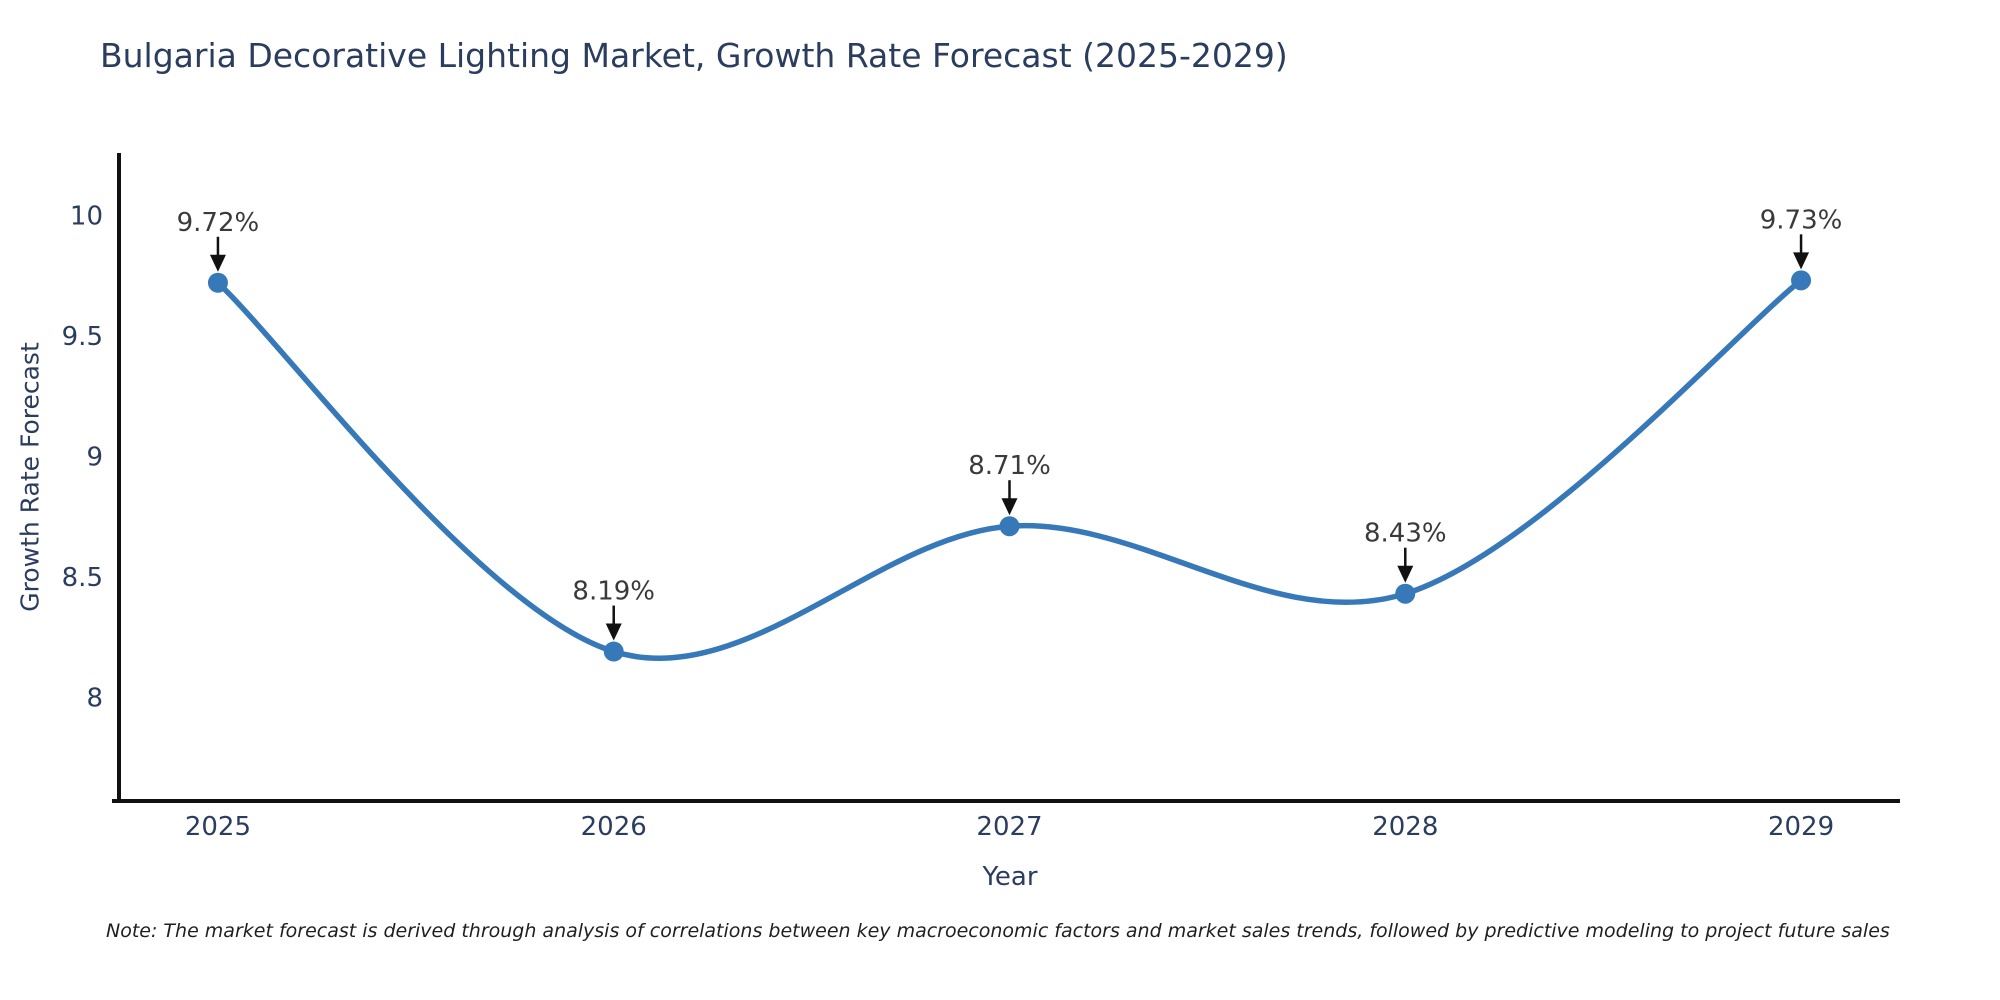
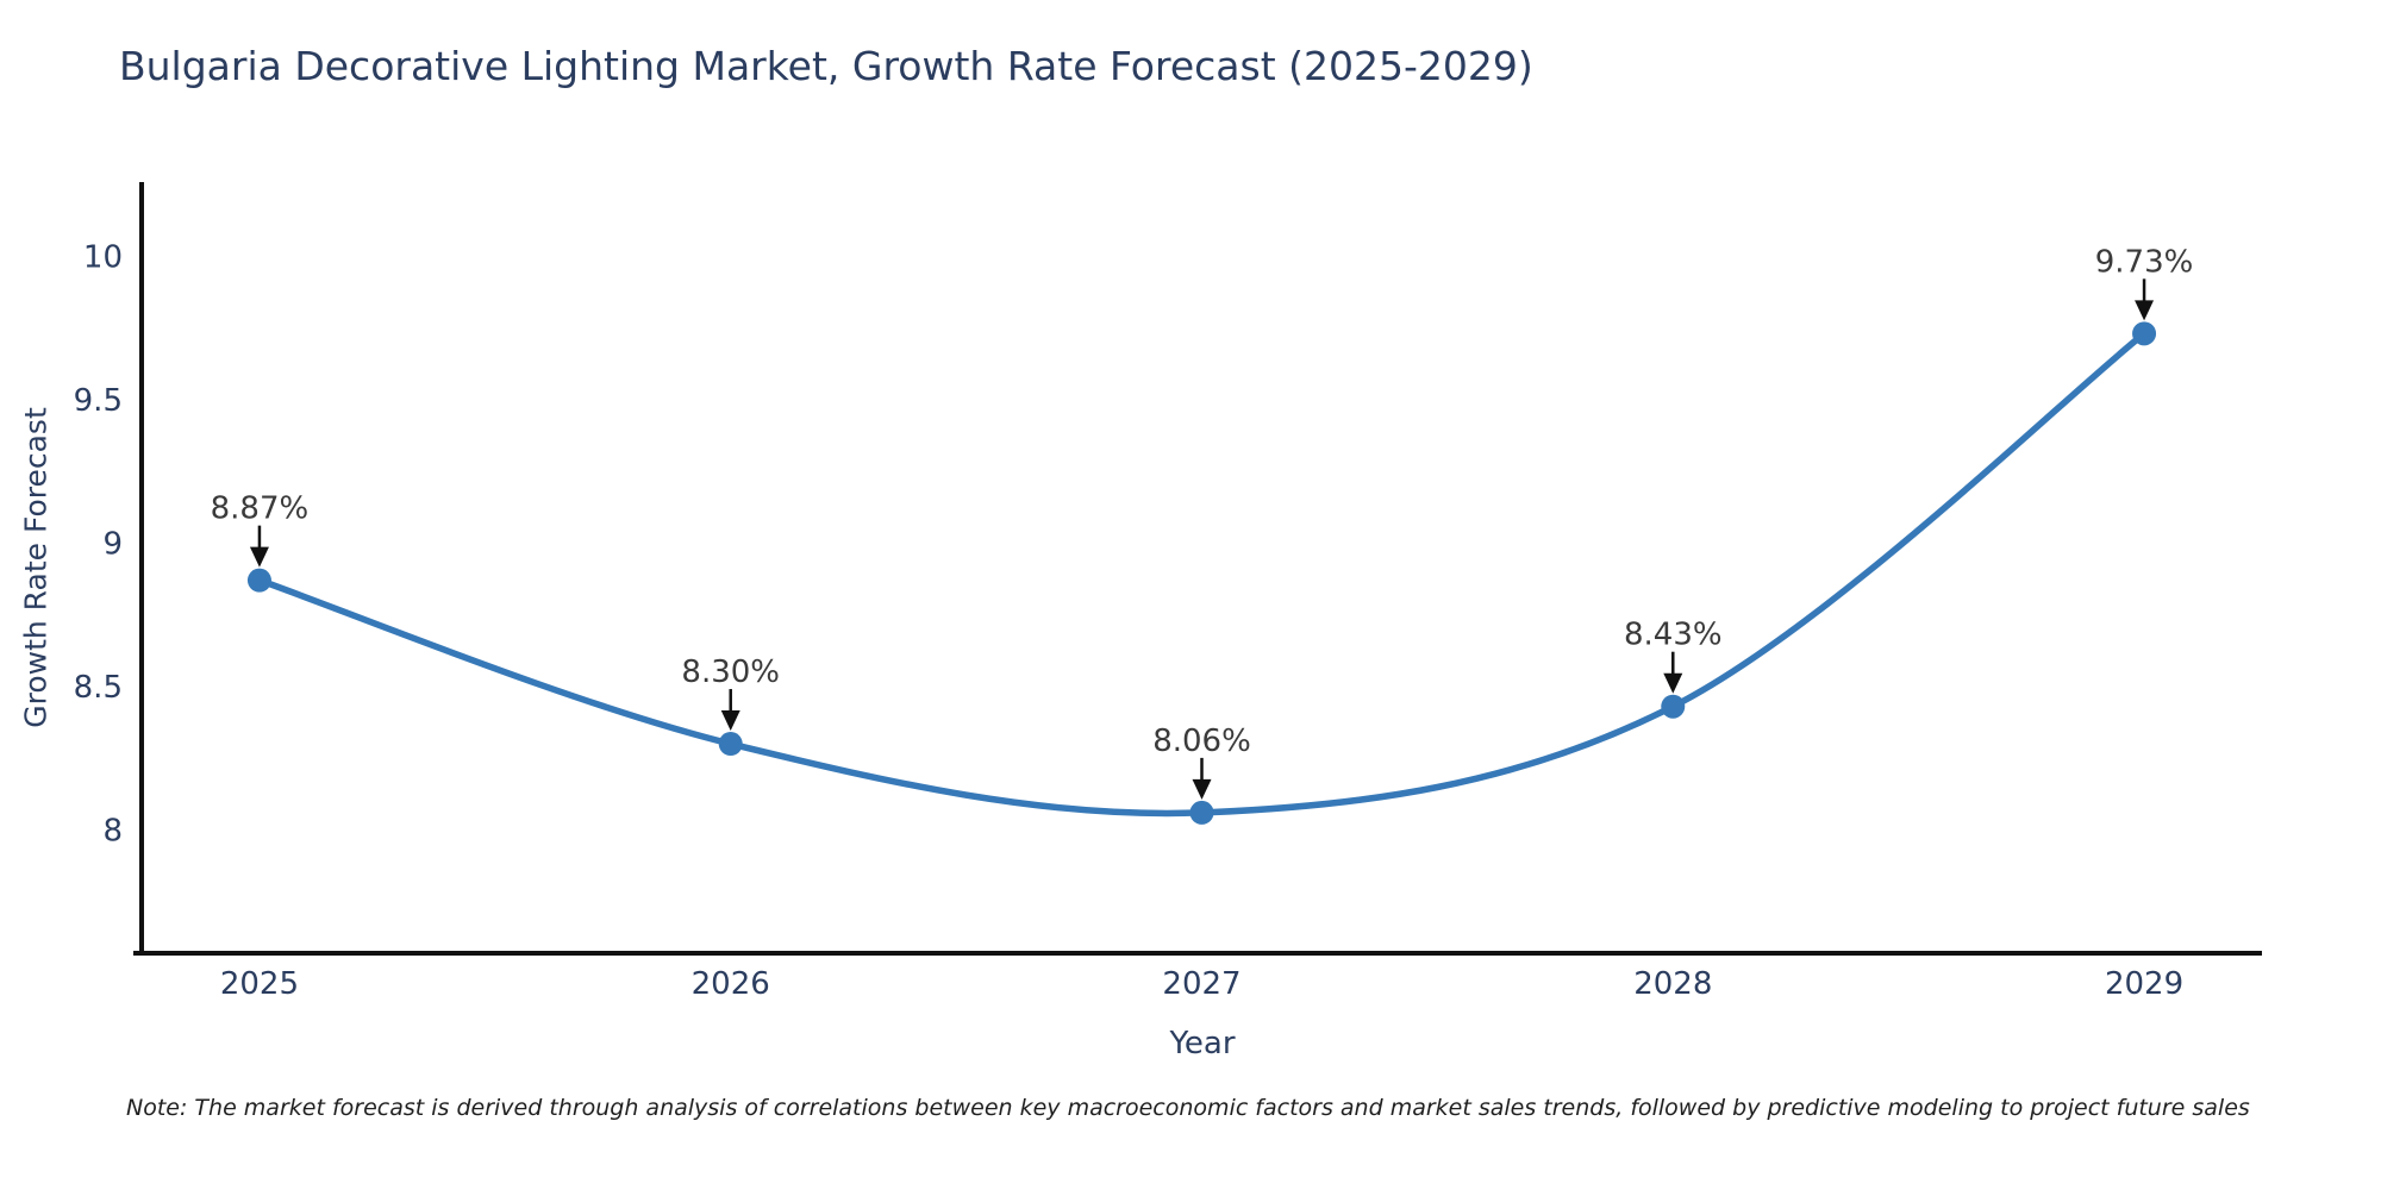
2025: 9.72% -> 8.87%
2026: 8.19% -> 8.30%
2027: 8.71% -> 8.06%
